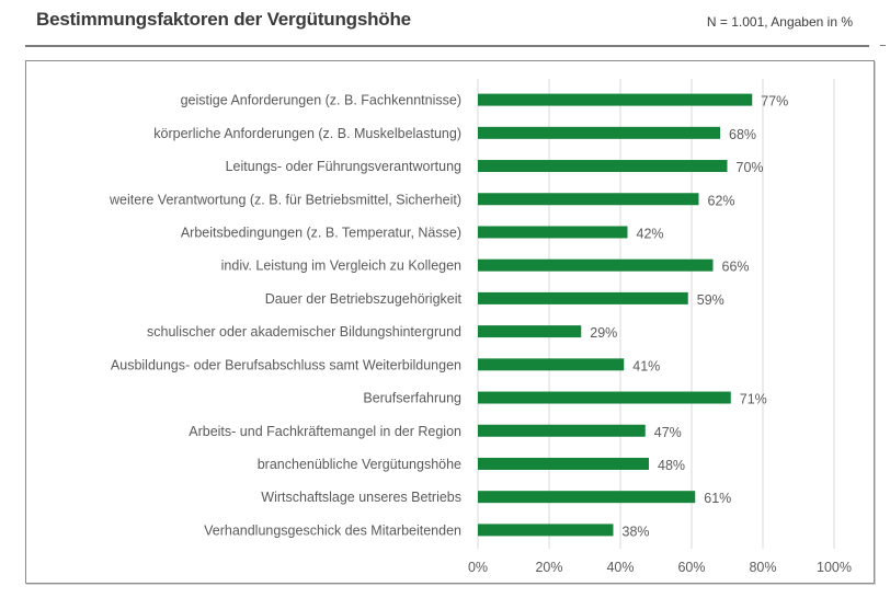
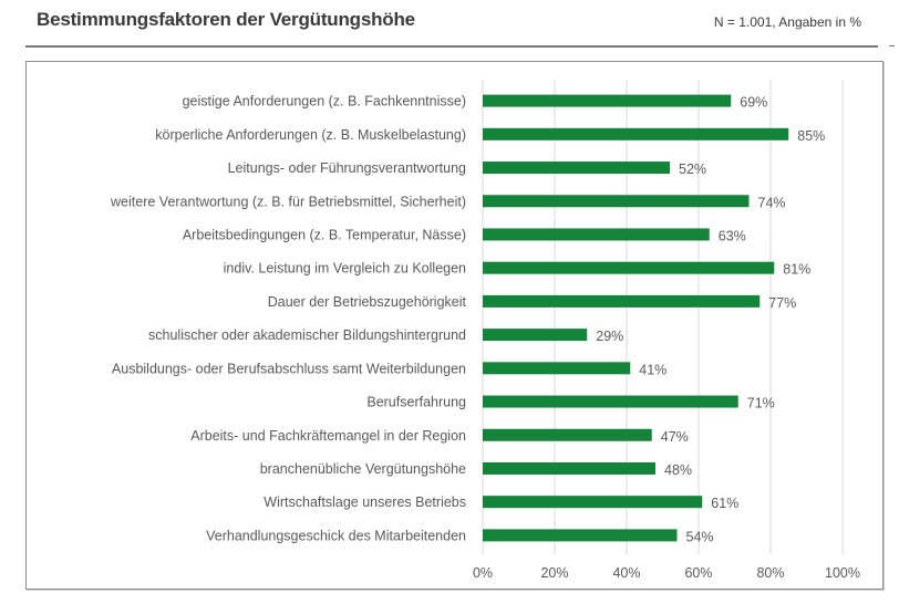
geistige Anforderungen (z. B. Fachkenntnisse): 77% -> 69%
körperliche Anforderungen (z. B. Muskelbelastung): 68% -> 85%
Leitungs- oder Führungsverantwortung: 70% -> 52%
weitere Verantwortung (z. B. für Betriebsmittel, Sicherheit): 62% -> 74%
Arbeitsbedingungen (z. B. Temperatur, Nässe): 42% -> 63%
indiv. Leistung im Vergleich zu Kollegen: 66% -> 81%
Dauer der Betriebszugehörigkeit: 59% -> 77%
Verhandlungsgeschick des Mitarbeitenden: 38% -> 54%
